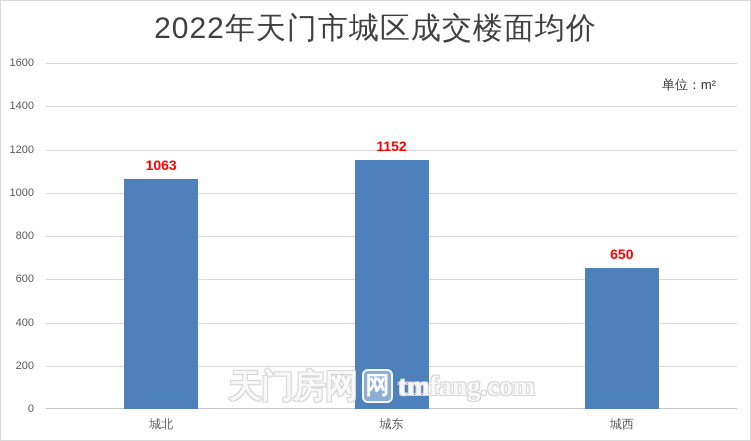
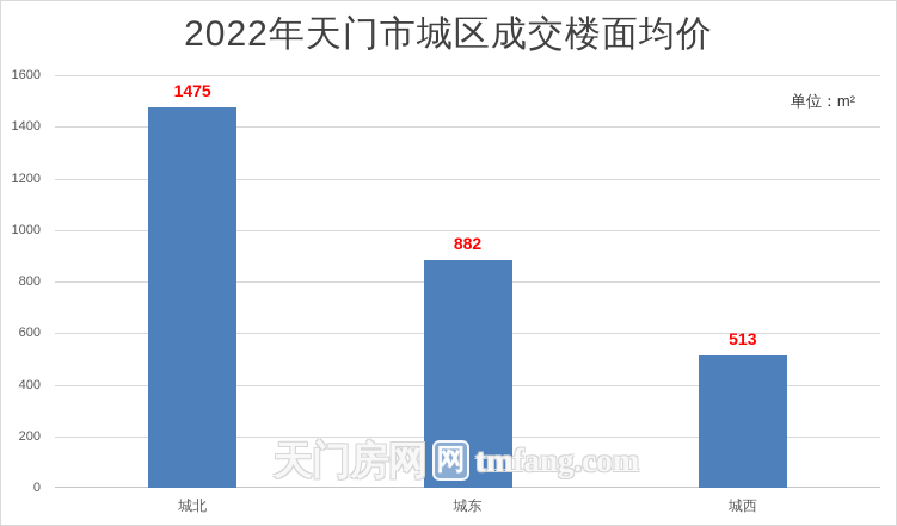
城北: 1063 -> 1475
城东: 1152 -> 882
城西: 650 -> 513
